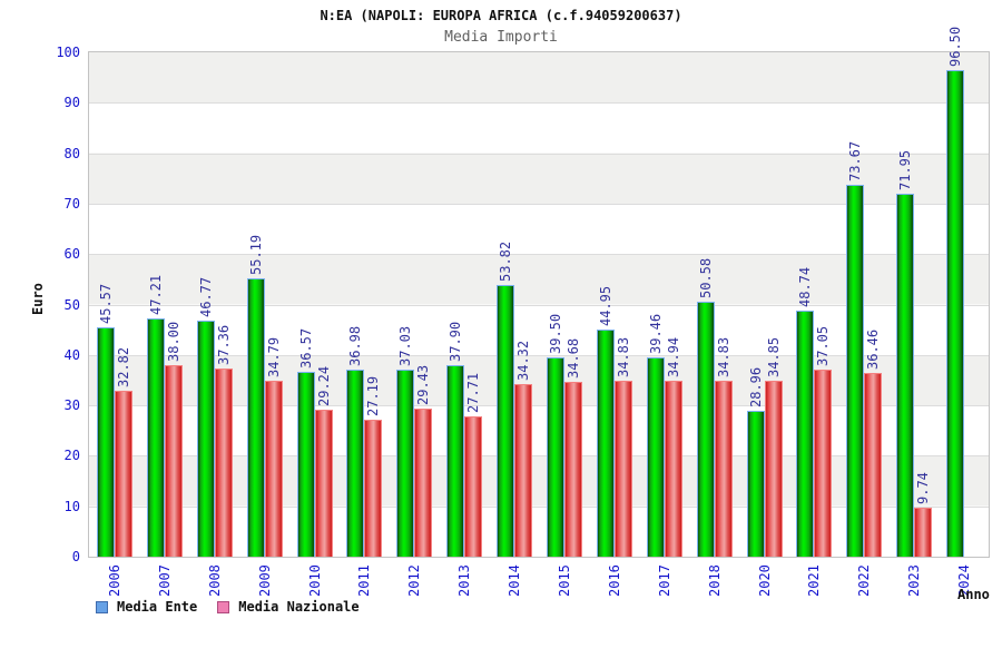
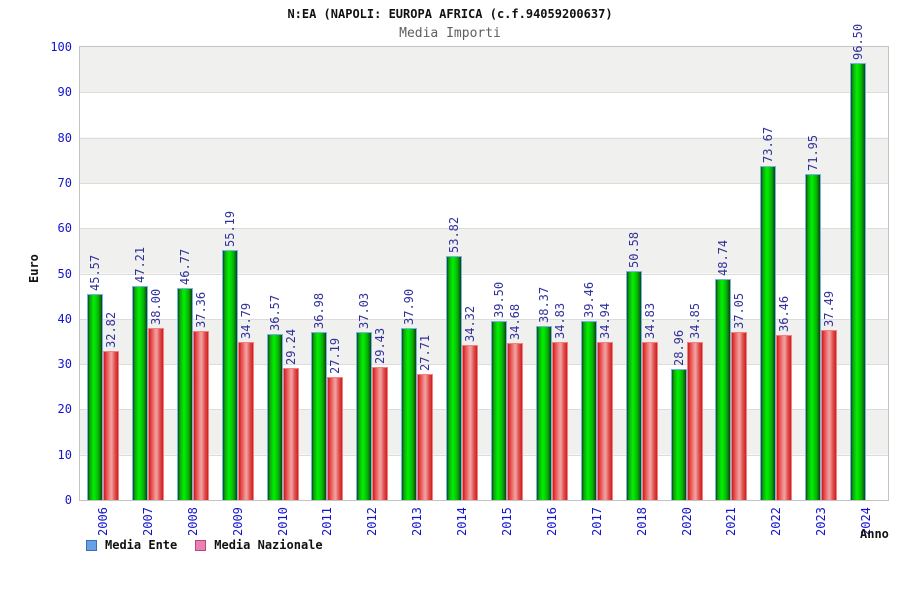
Media Ente/2016: 44.95 -> 38.37
Media Nazionale/2023: 9.74 -> 37.49
